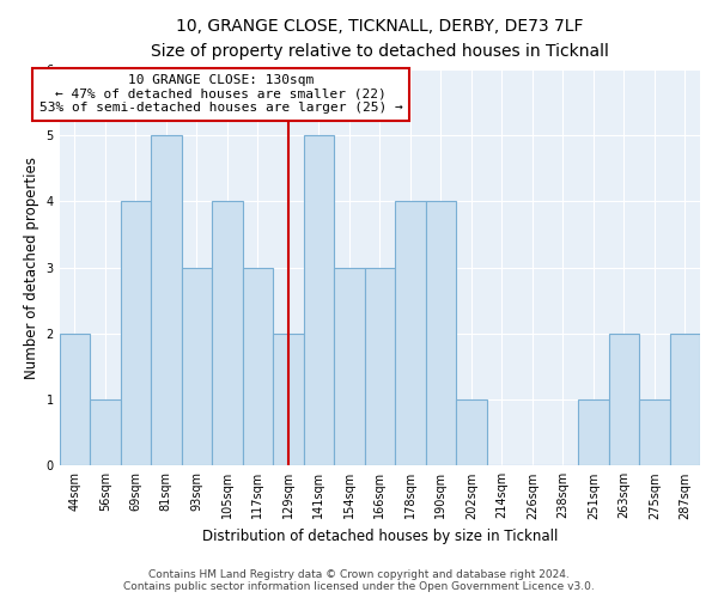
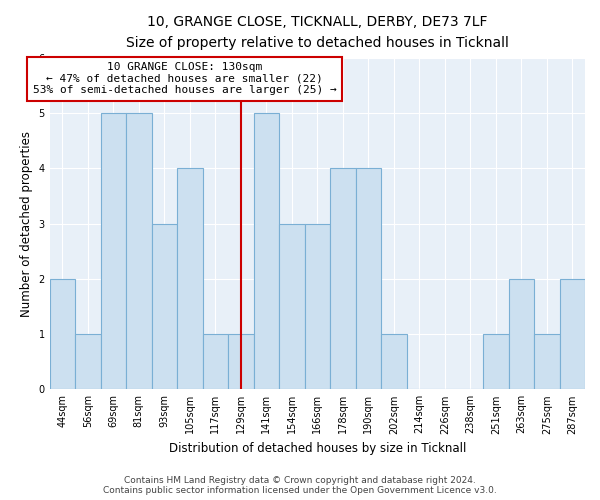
69sqm: 4 -> 5
117sqm: 3 -> 1
129sqm: 2 -> 1
